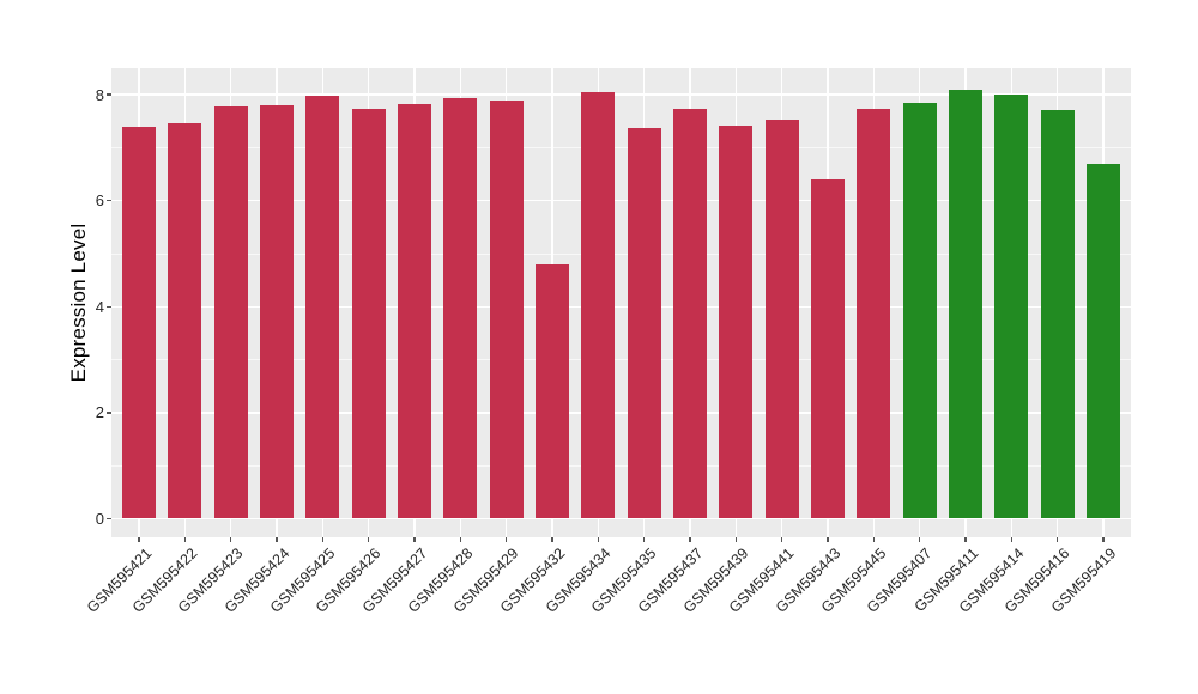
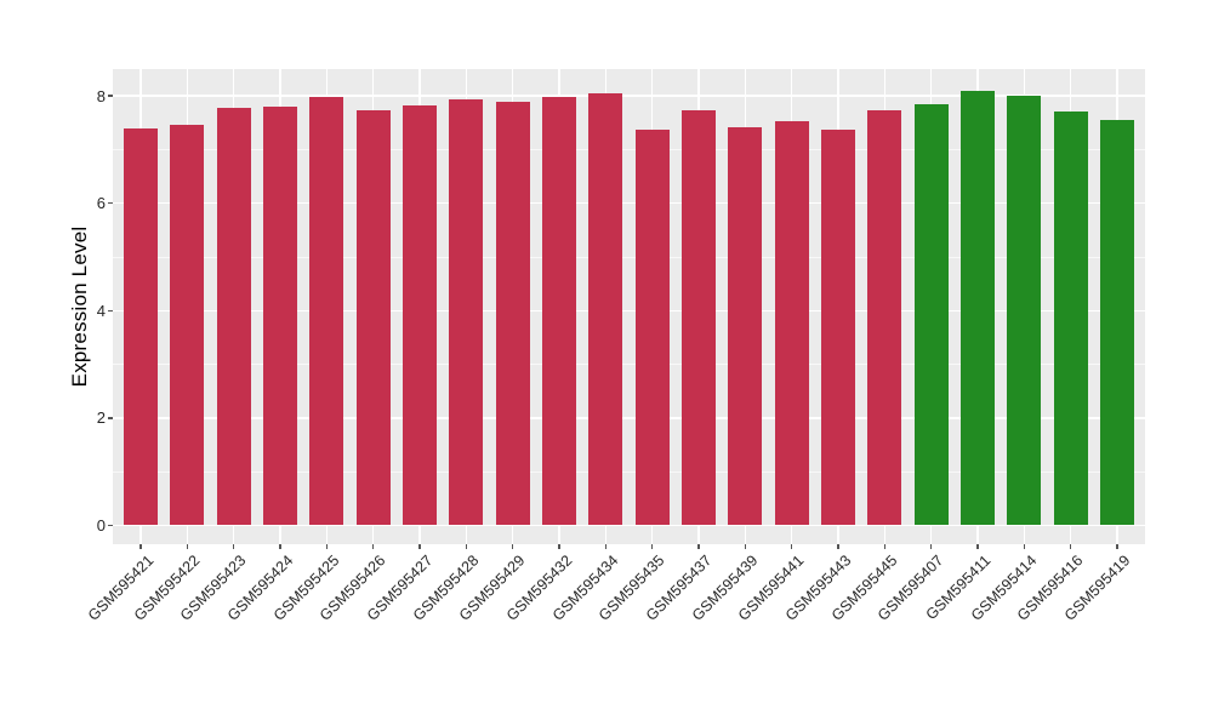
GSM595432: 4.8 -> 8.0
GSM595443: 6.4 -> 7.4
GSM595419: 6.7 -> 7.6
